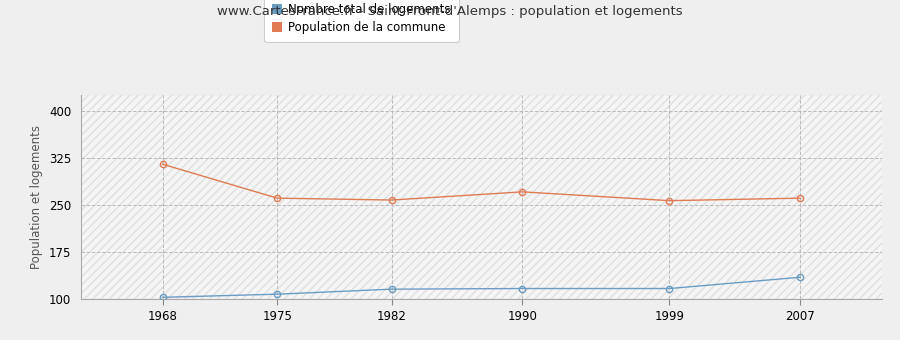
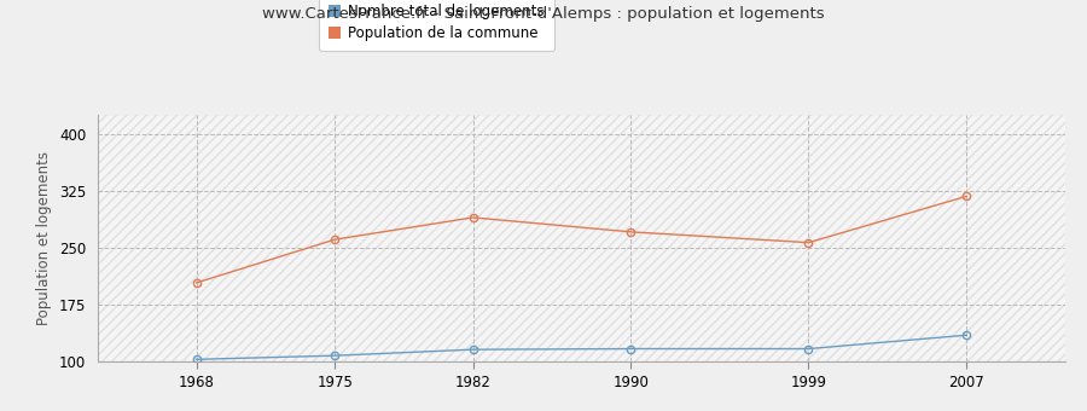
Population de la commune/1968: 315 -> 204
Population de la commune/1982: 258 -> 290
Population de la commune/2007: 261 -> 318
